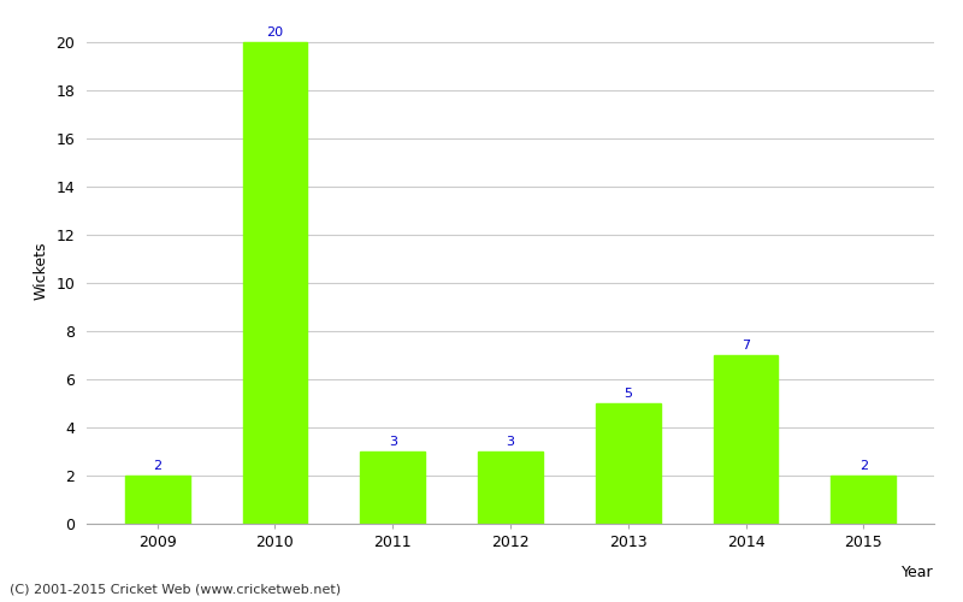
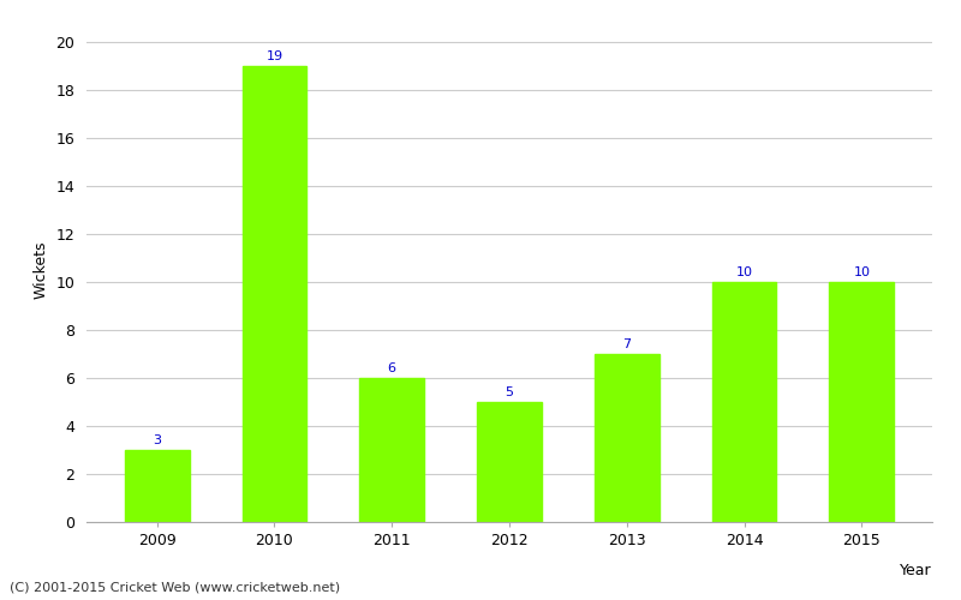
2009: 2 -> 3
2010: 20 -> 19
2011: 3 -> 6
2012: 3 -> 5
2013: 5 -> 7
2014: 7 -> 10
2015: 2 -> 10
